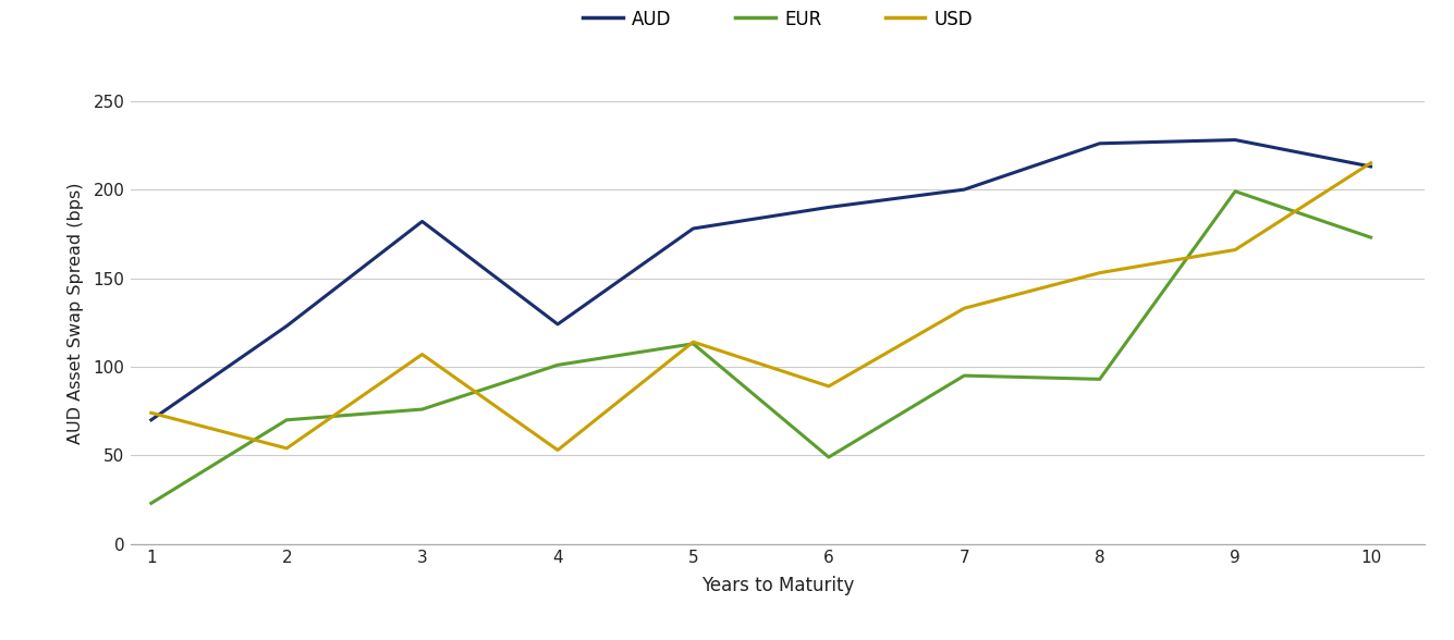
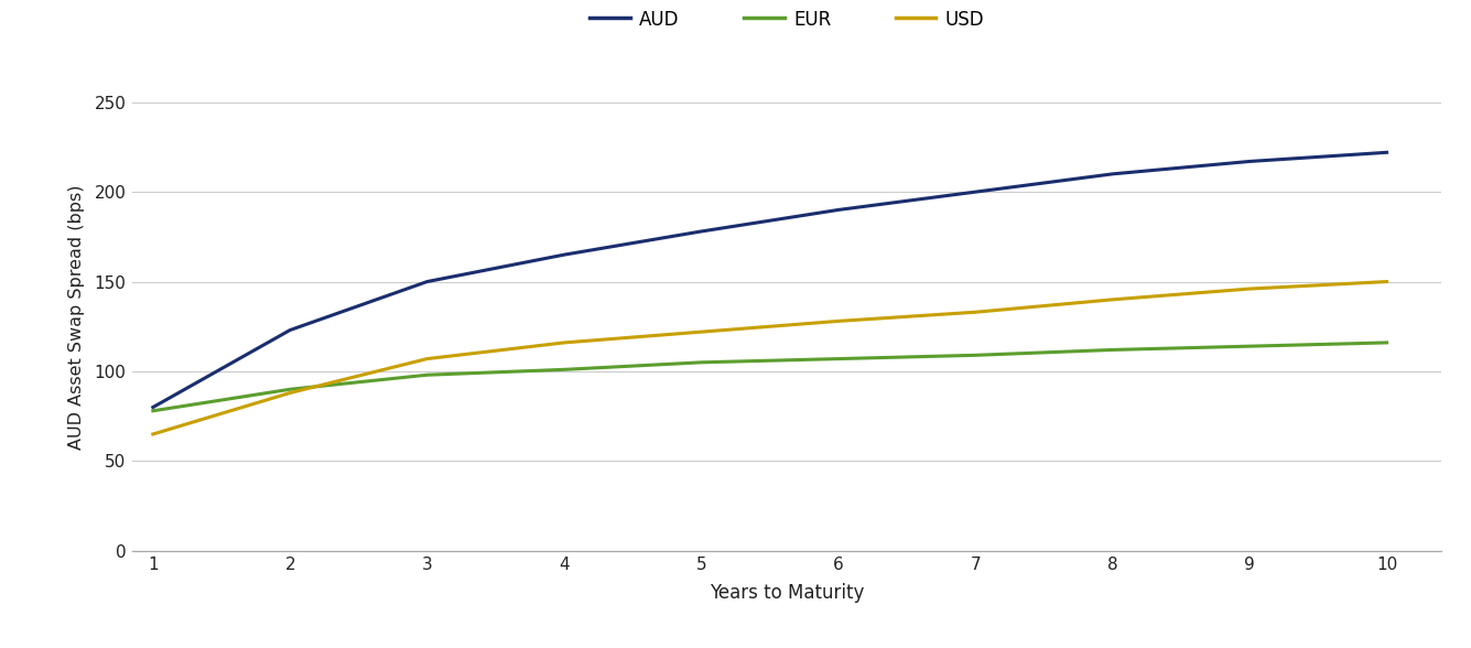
AUD/1: 70 -> 80
EUR/1: 23 -> 78
USD/1: 74 -> 65
EUR/2: 70 -> 90
USD/2: 54 -> 88
AUD/3: 182 -> 150
EUR/3: 76 -> 98
AUD/4: 124 -> 165
USD/4: 53 -> 116
EUR/5: 113 -> 105
USD/5: 114 -> 122
EUR/6: 49 -> 107
USD/6: 89 -> 128
EUR/7: 95 -> 109
AUD/8: 226 -> 210
EUR/8: 93 -> 112
USD/8: 153 -> 140
AUD/9: 228 -> 217
EUR/9: 199 -> 114
USD/9: 166 -> 146
AUD/10: 213 -> 222
EUR/10: 173 -> 116
USD/10: 215 -> 150
